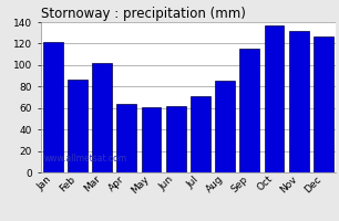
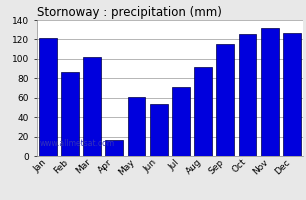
Apr: 64 -> 16
Jun: 62 -> 54
Aug: 85 -> 92
Oct: 137 -> 126
